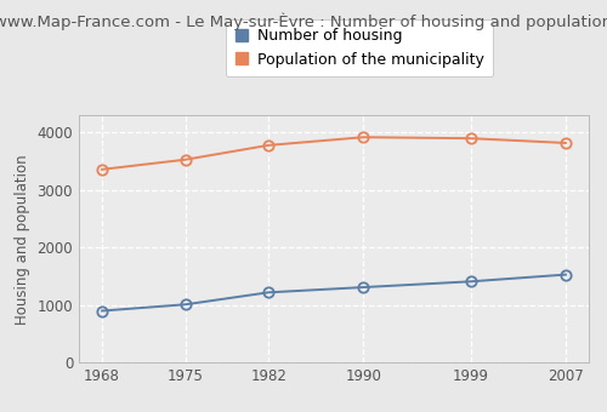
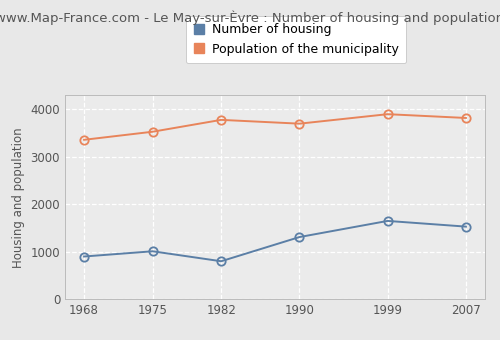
Number of housing/1982: 1220 -> 800
Population of the municipality/1990: 3920 -> 3700
Number of housing/1999: 1410 -> 1650
